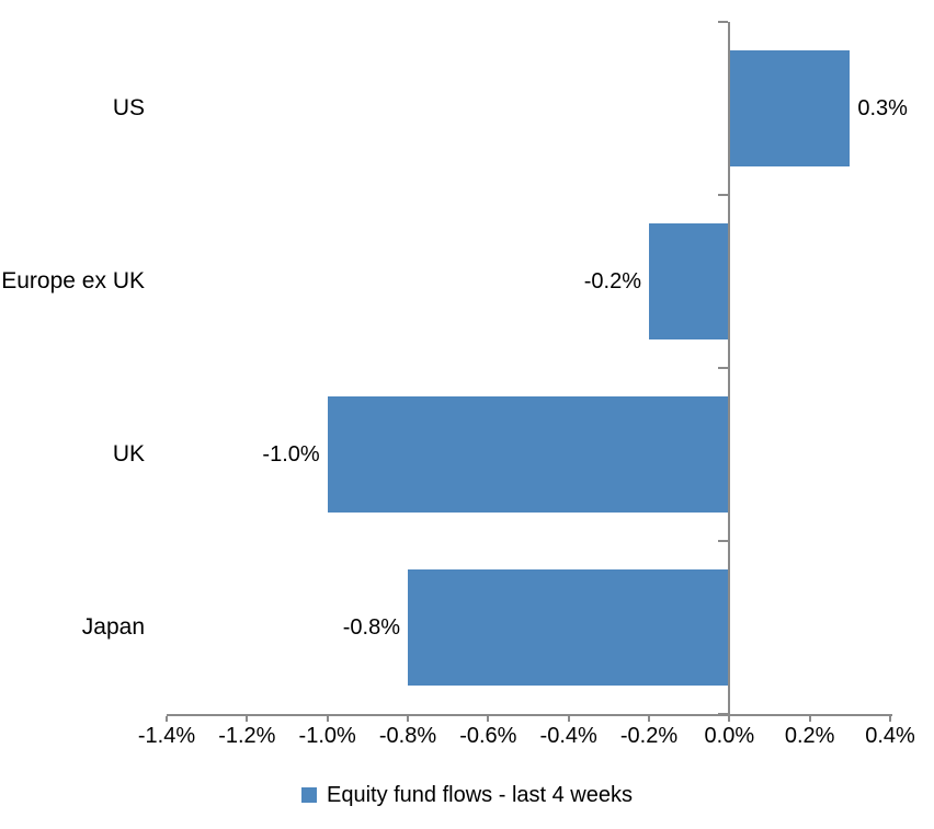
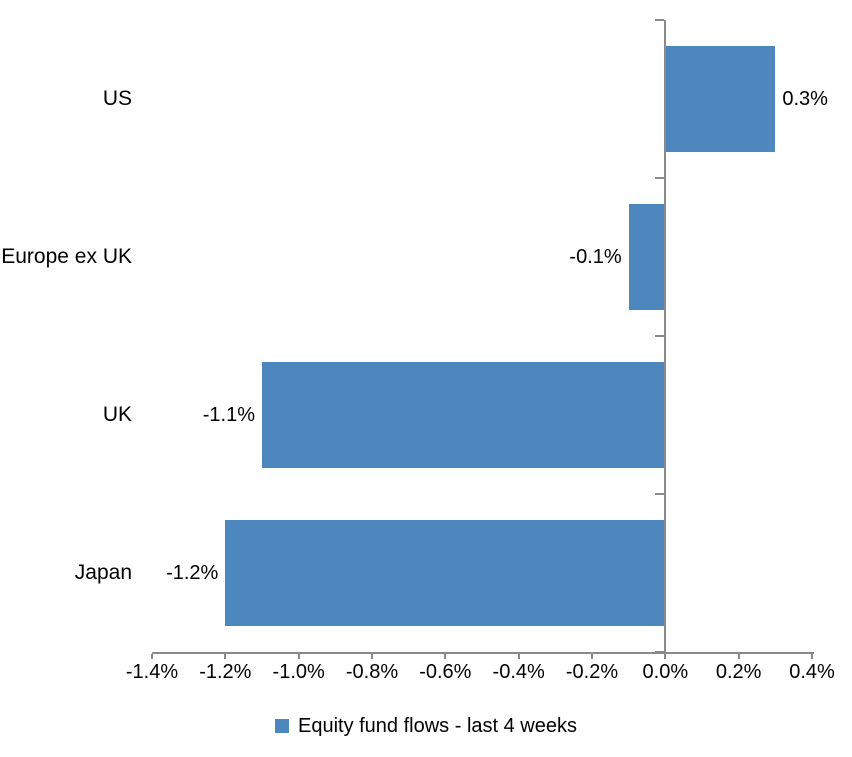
Europe ex UK: -0.2% -> -0.1%
UK: -1.0% -> -1.1%
Japan: -0.8% -> -1.2%
